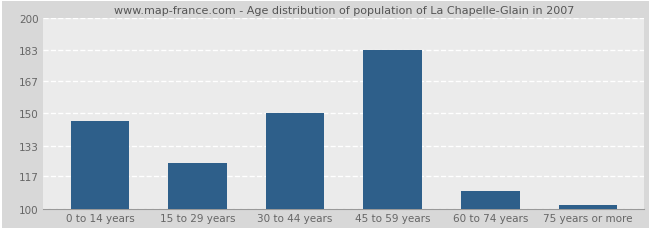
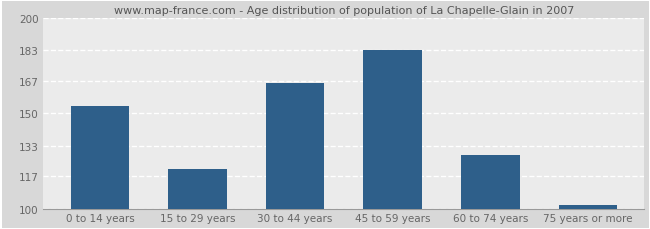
0 to 14 years: 146 -> 154
15 to 29 years: 124 -> 121
30 to 44 years: 150 -> 166
60 to 74 years: 109 -> 128
